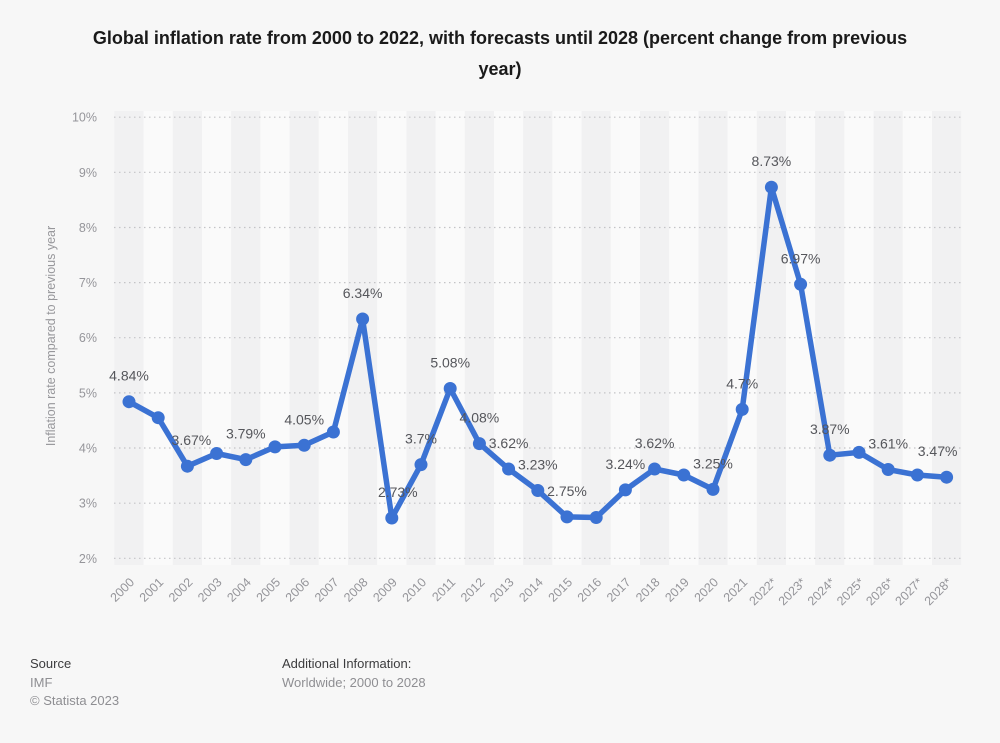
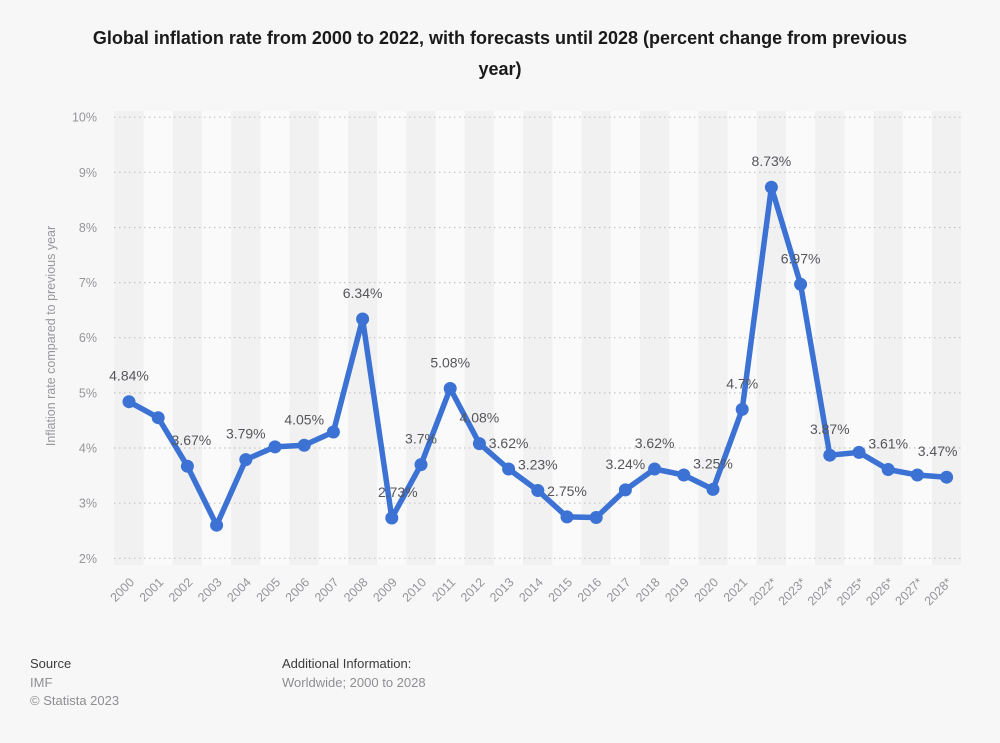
2003: 3.9% -> 2.6%
